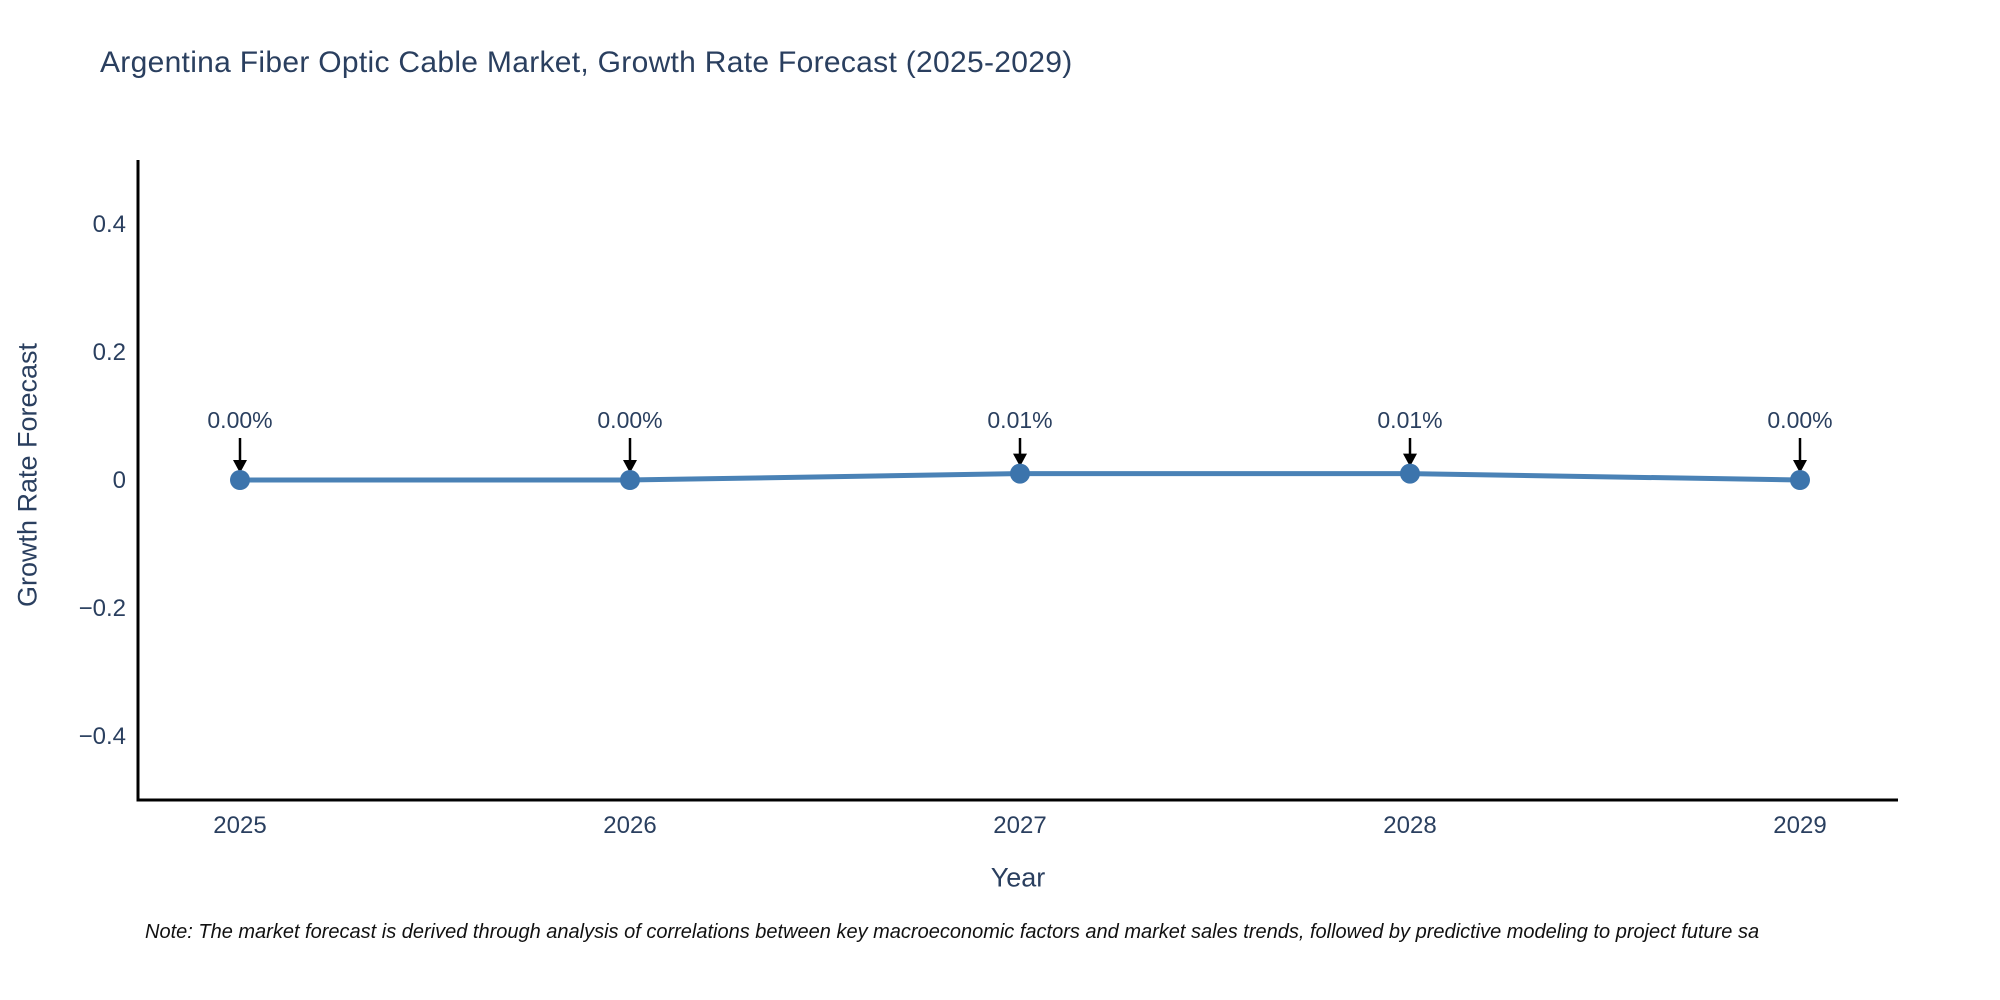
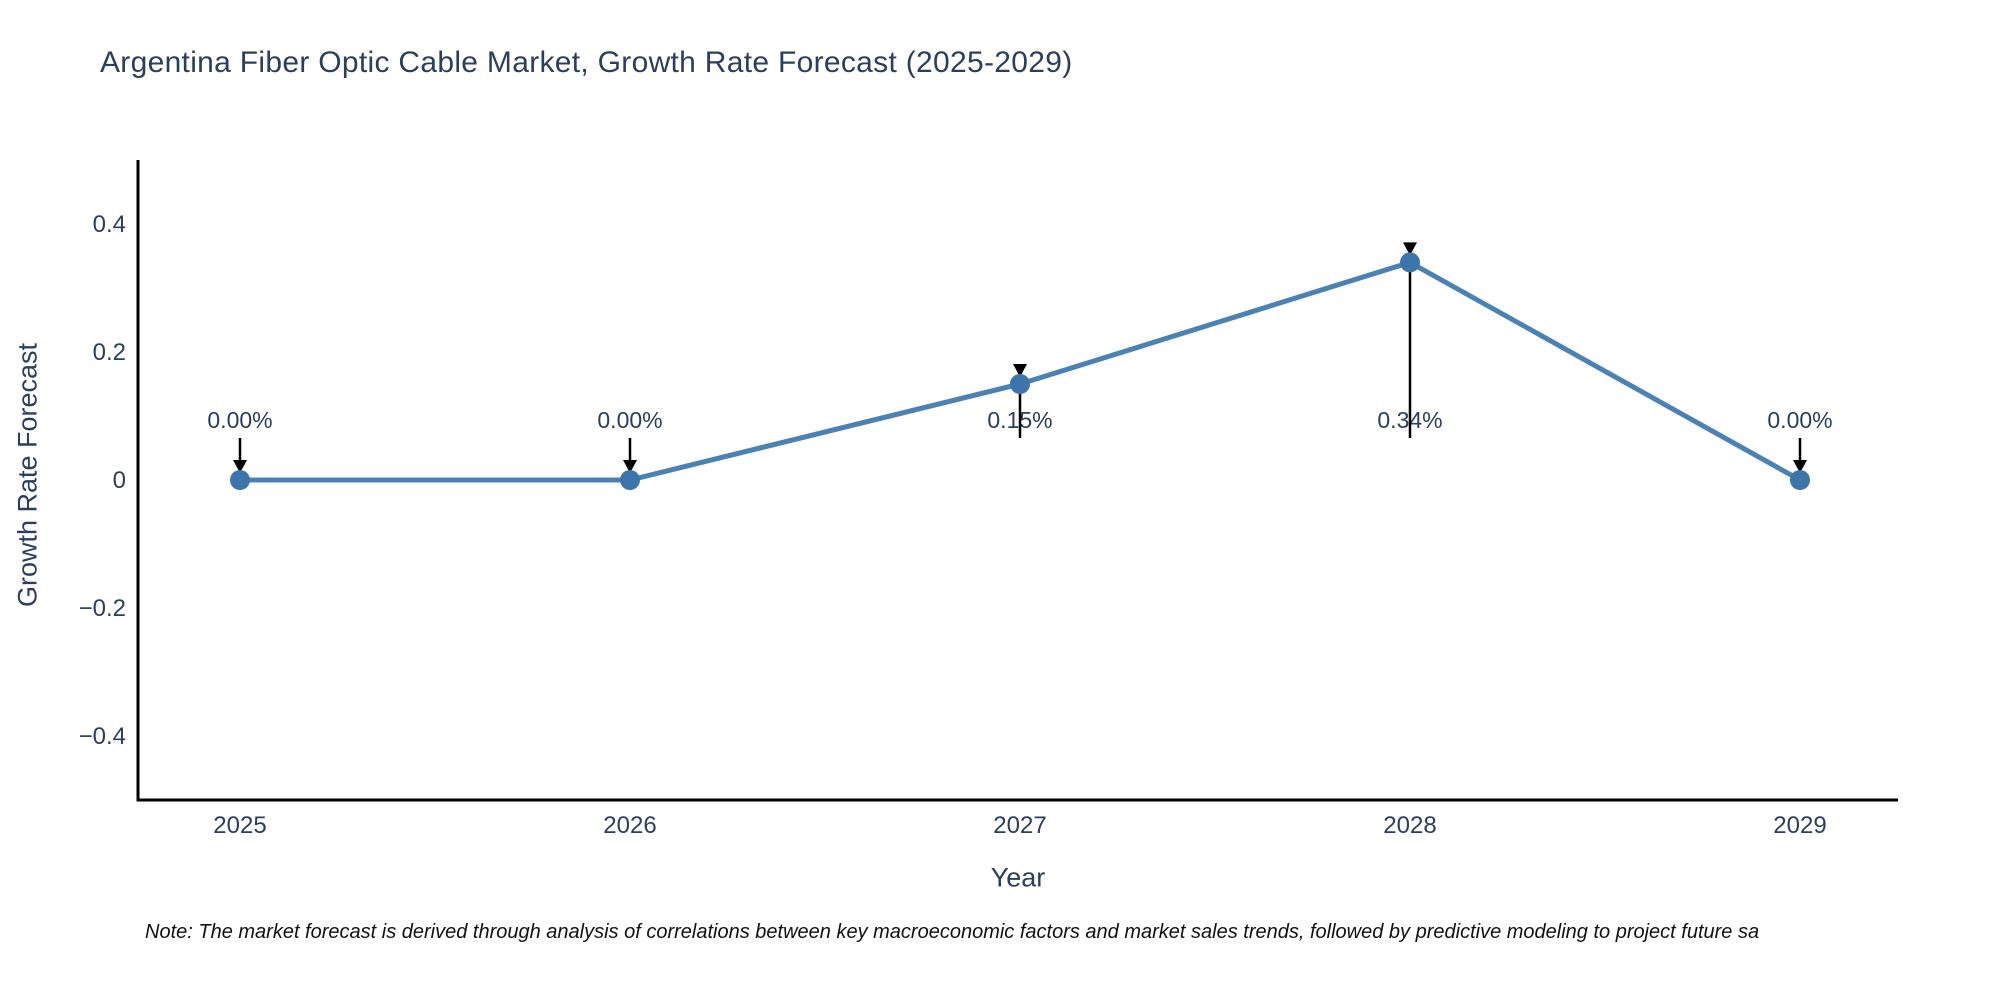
2027: 0.01% -> 0.15%
2028: 0.01% -> 0.34%
